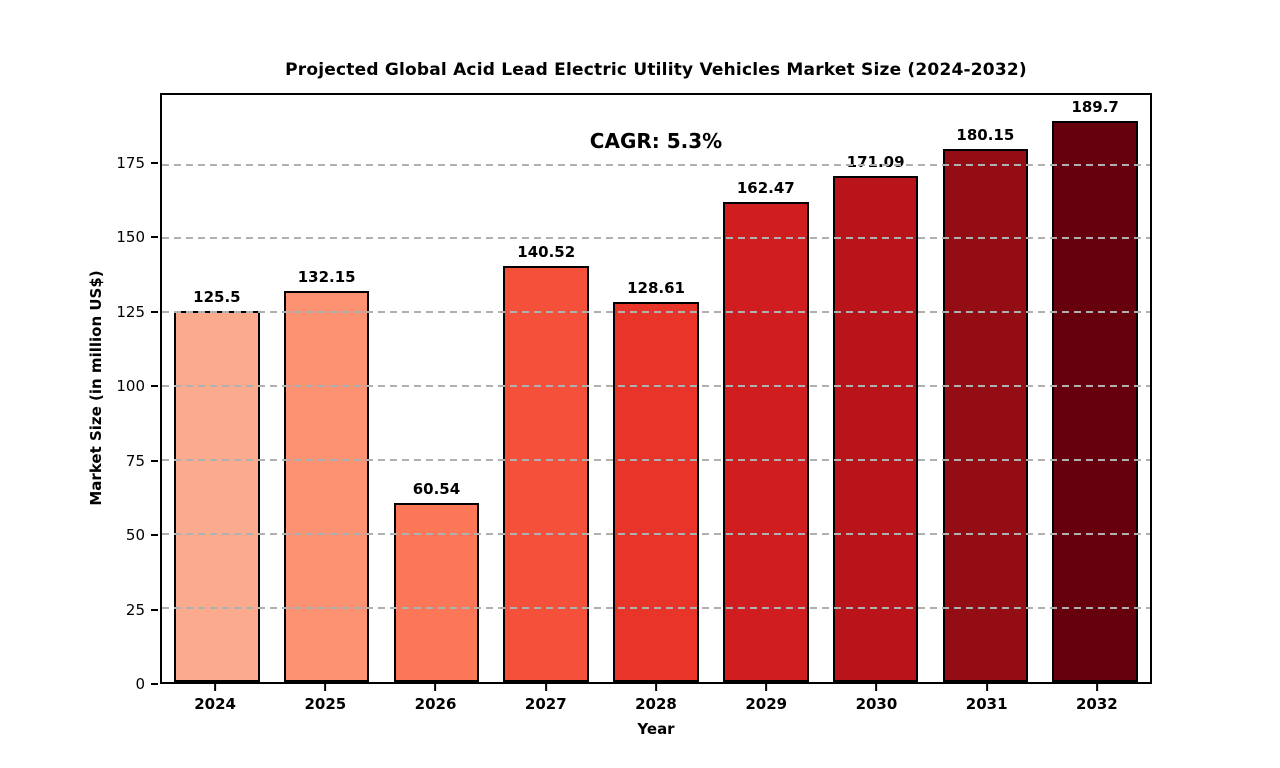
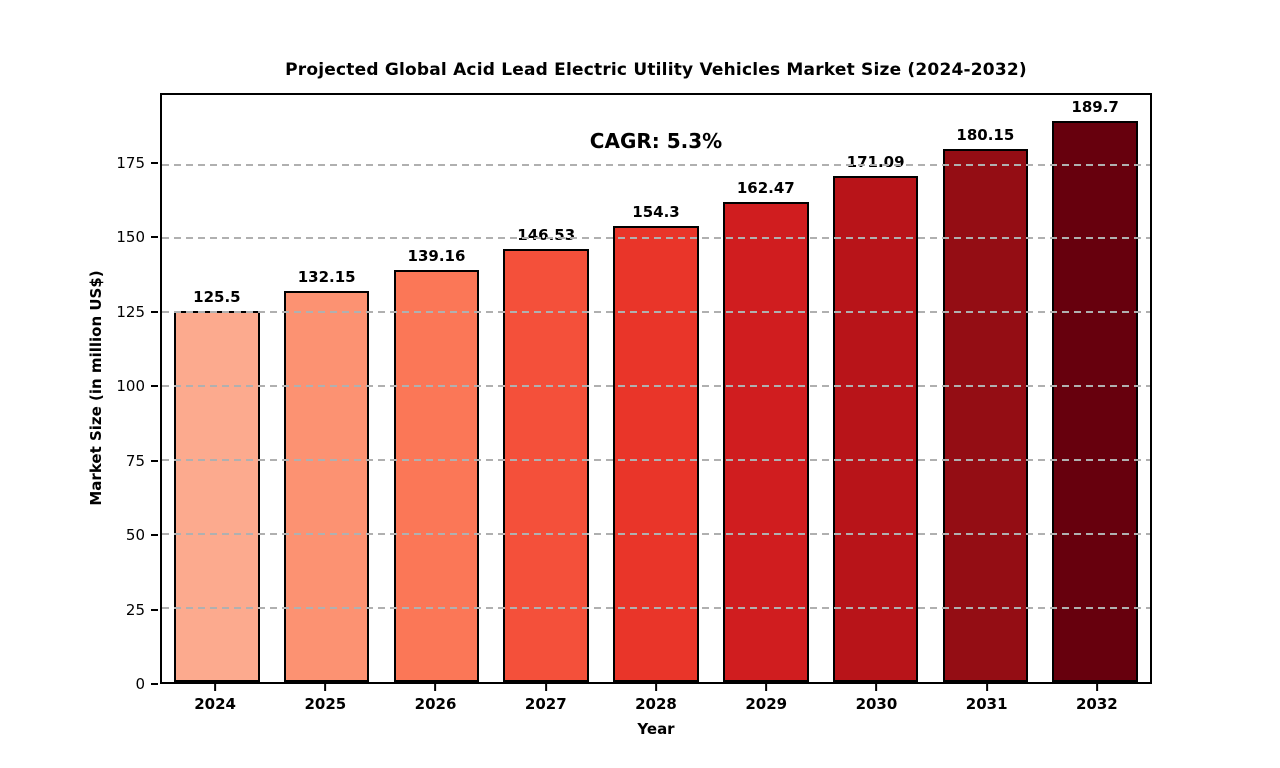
2026: 60.54 -> 139.16
2027: 140.52 -> 146.53
2028: 128.61 -> 154.3
